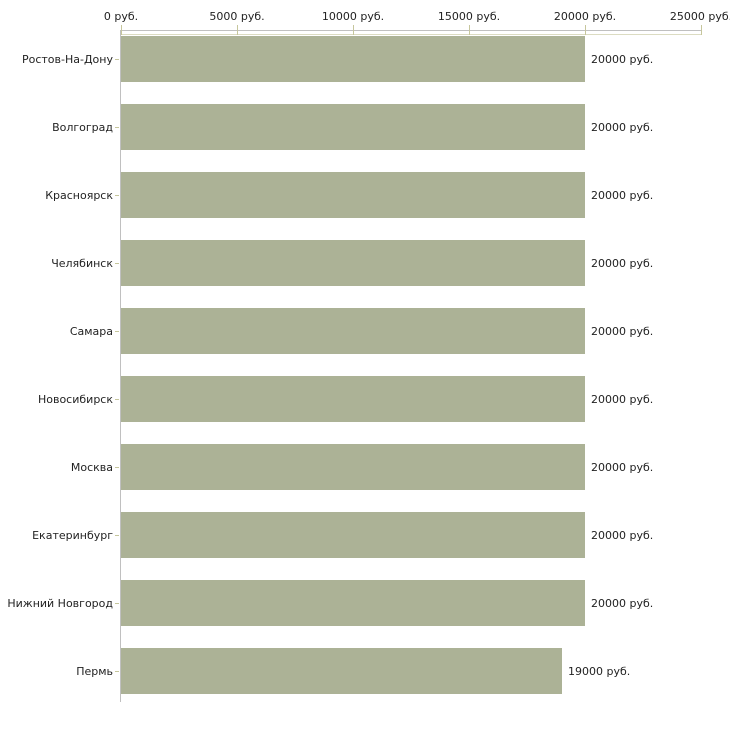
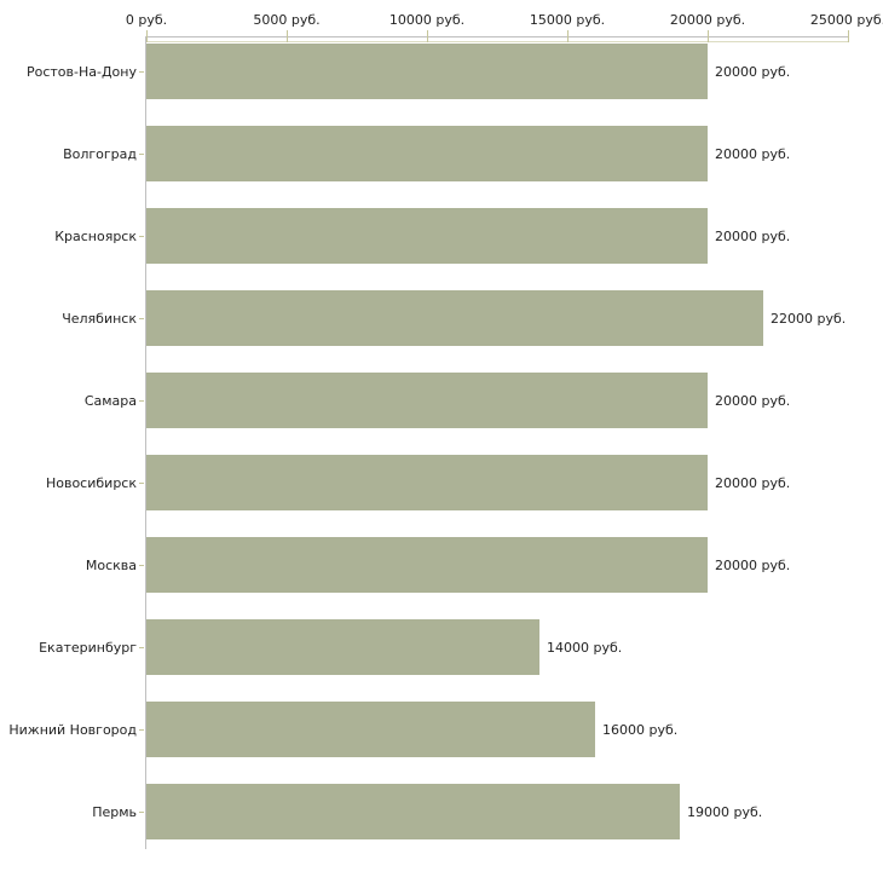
Челябинск: 20000 -> 22000
Екатеринбург: 20000 -> 14000
Нижний Новгород: 20000 -> 16000
